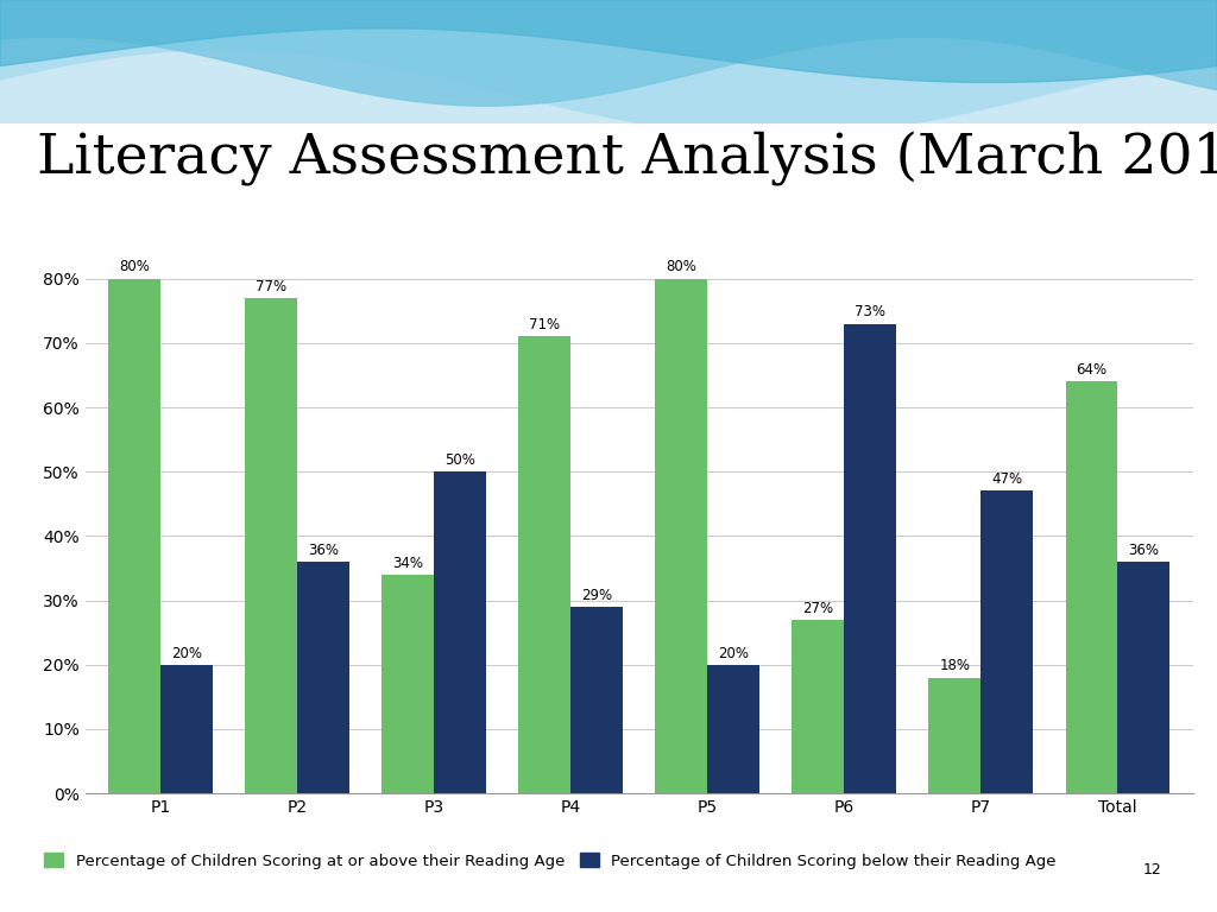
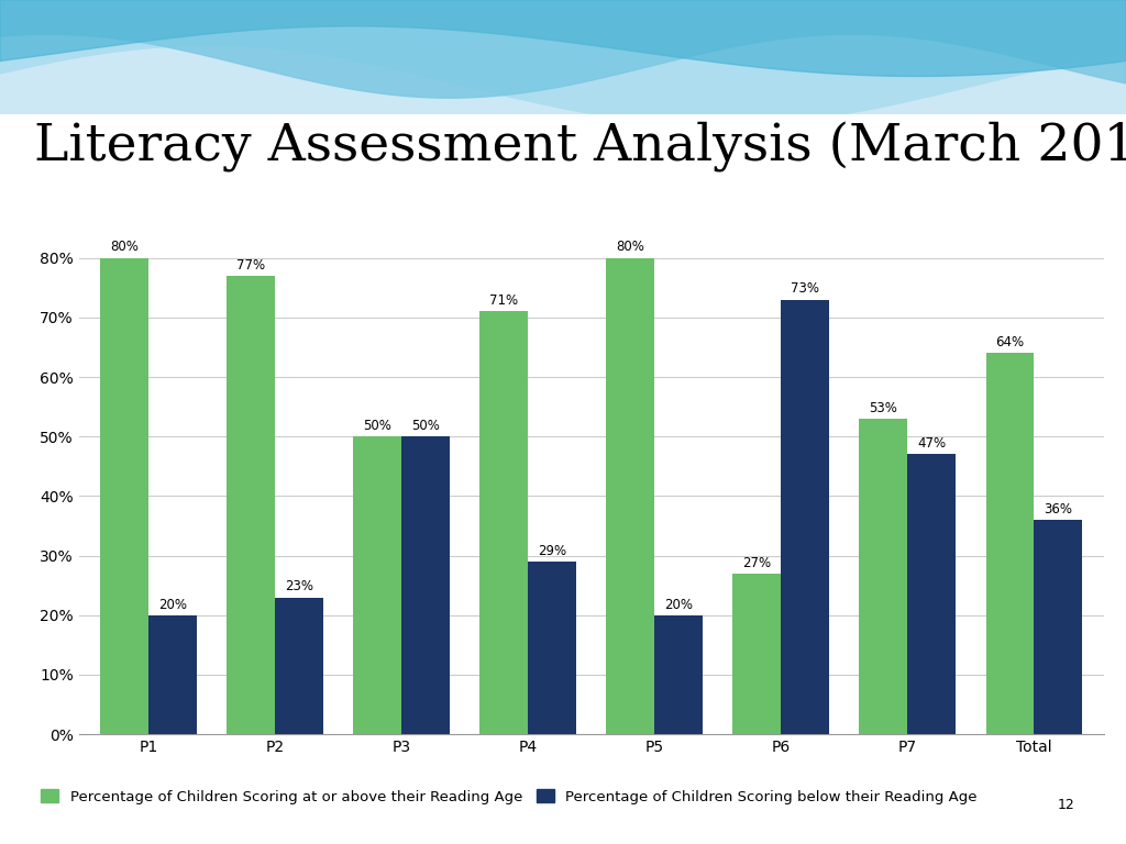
Percentage of Children Scoring below their Reading Age/P2: 36% -> 23%
Percentage of Children Scoring at or above their Reading Age/P3: 34% -> 50%
Percentage of Children Scoring at or above their Reading Age/P7: 18% -> 53%
